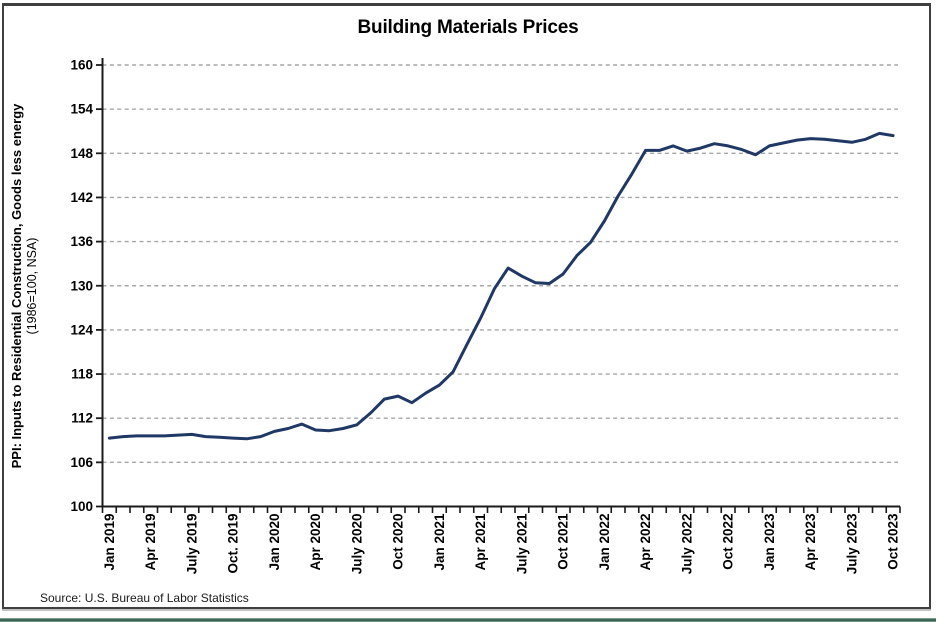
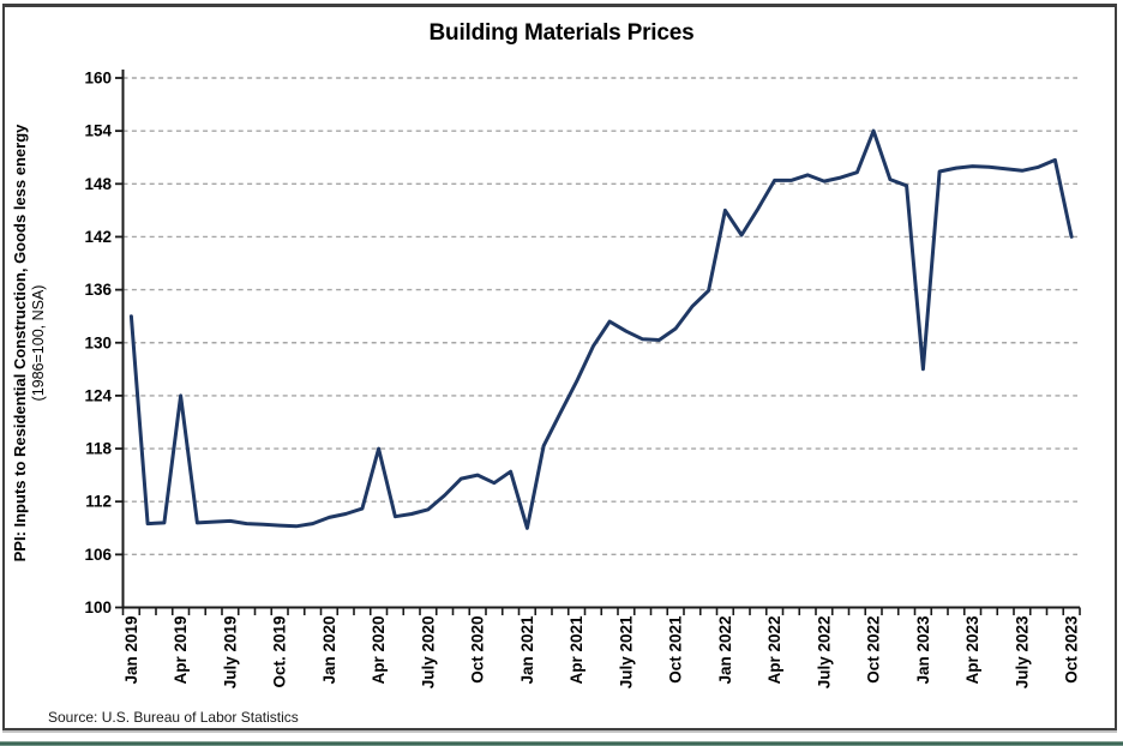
Jan 2019: 109 -> 133
Apr 2019: 110 -> 124
Apr 2020: 110 -> 118
Jan 2021: 116 -> 109
Jan 2022: 139 -> 145
Oct 2022: 149 -> 154
Jan 2023: 149 -> 127
Oct 2023: 150 -> 142
